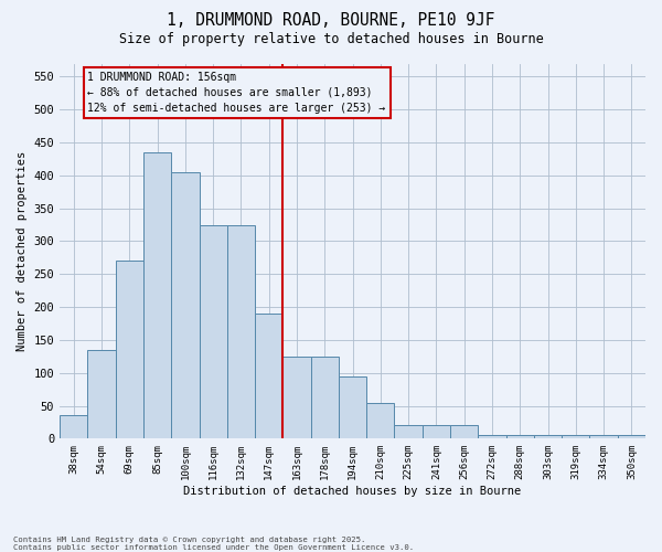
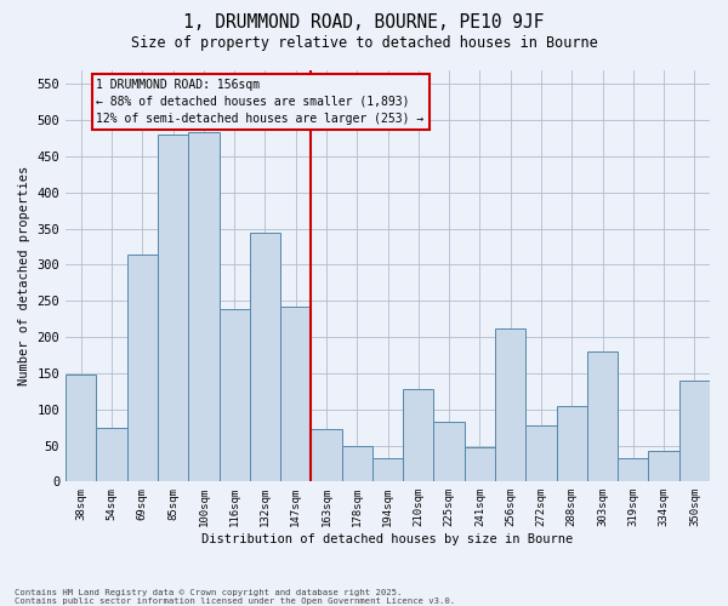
38sqm: 35 -> 148
54sqm: 135 -> 74
69sqm: 270 -> 314
85sqm: 435 -> 480
100sqm: 405 -> 484
116sqm: 325 -> 238
132sqm: 325 -> 344
147sqm: 190 -> 242
163sqm: 125 -> 72
178sqm: 125 -> 50
194sqm: 95 -> 32
210sqm: 55 -> 128
225sqm: 20 -> 82
241sqm: 20 -> 48
256sqm: 20 -> 212
272sqm: 5 -> 78
288sqm: 5 -> 104
303sqm: 5 -> 180
319sqm: 5 -> 32
334sqm: 5 -> 42
350sqm: 5 -> 140
